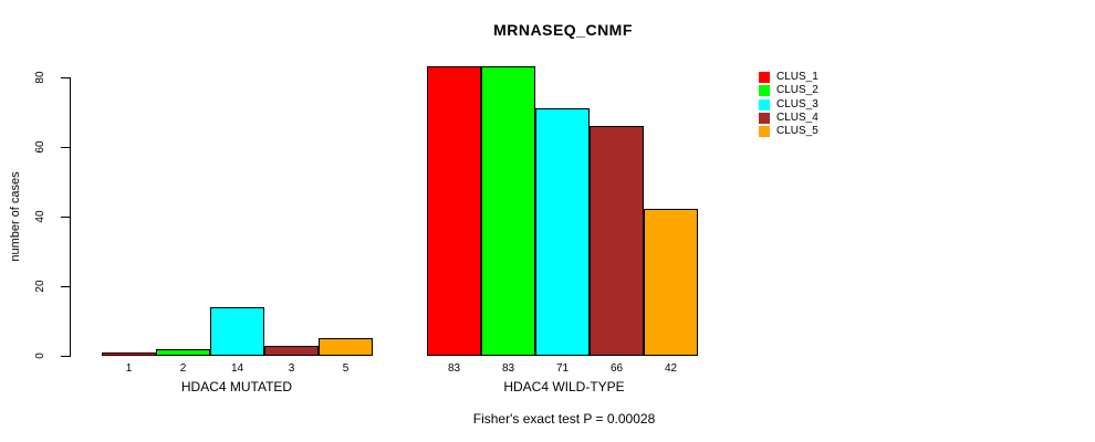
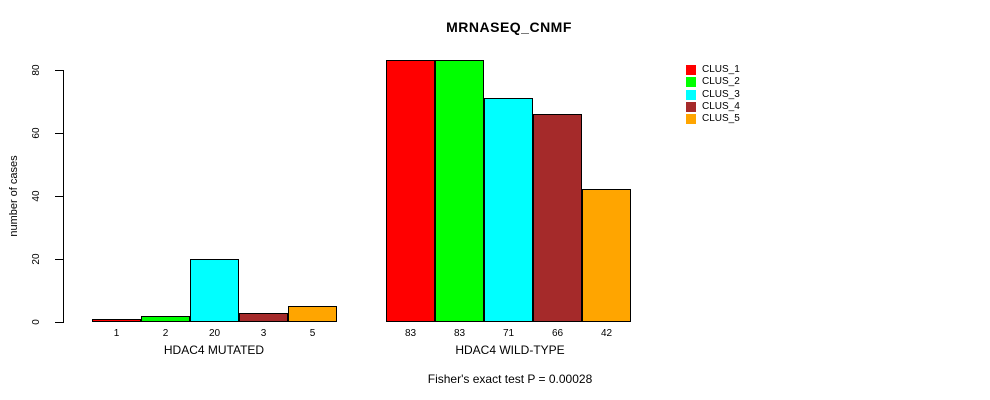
CLUS_3/HDAC4 MUTATED: 14 -> 20
